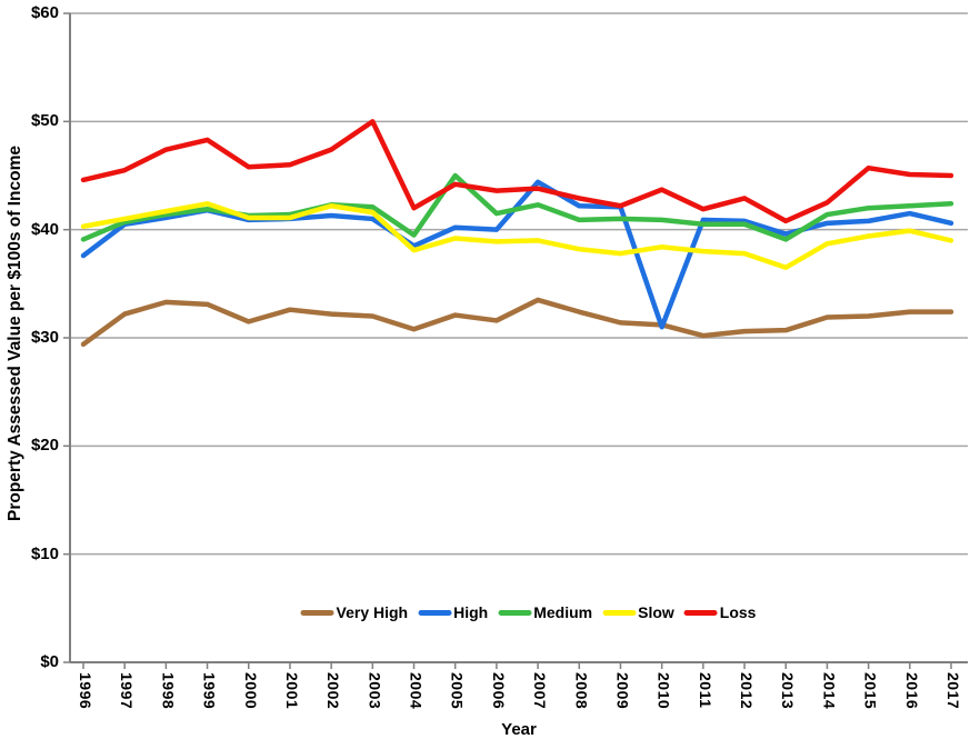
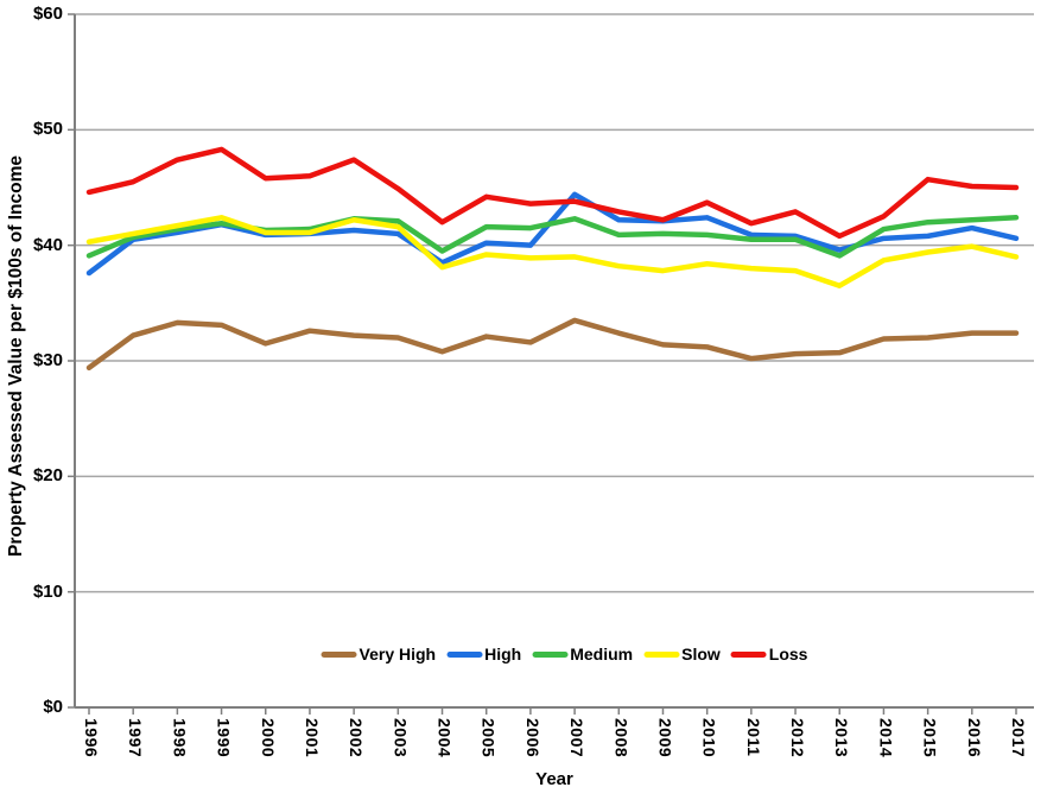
Loss/2003: $50 -> $45
Medium/2005: $45 -> $42
High/2010: $31 -> $42
